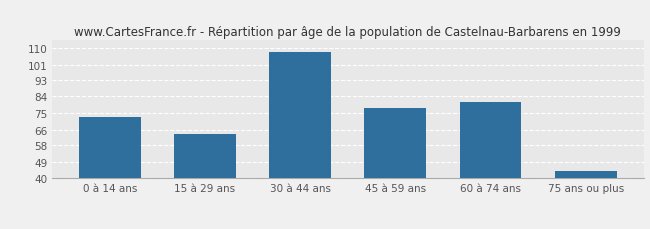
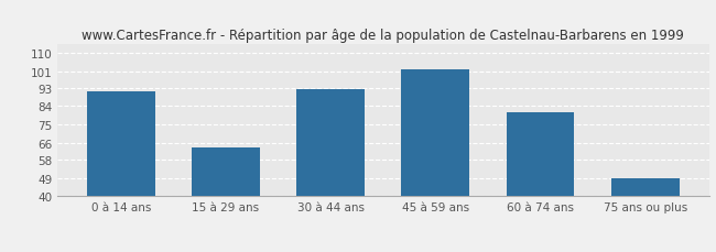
0 à 14 ans: 73 -> 91
30 à 44 ans: 108 -> 92
45 à 59 ans: 78 -> 102
75 ans ou plus: 44 -> 49
